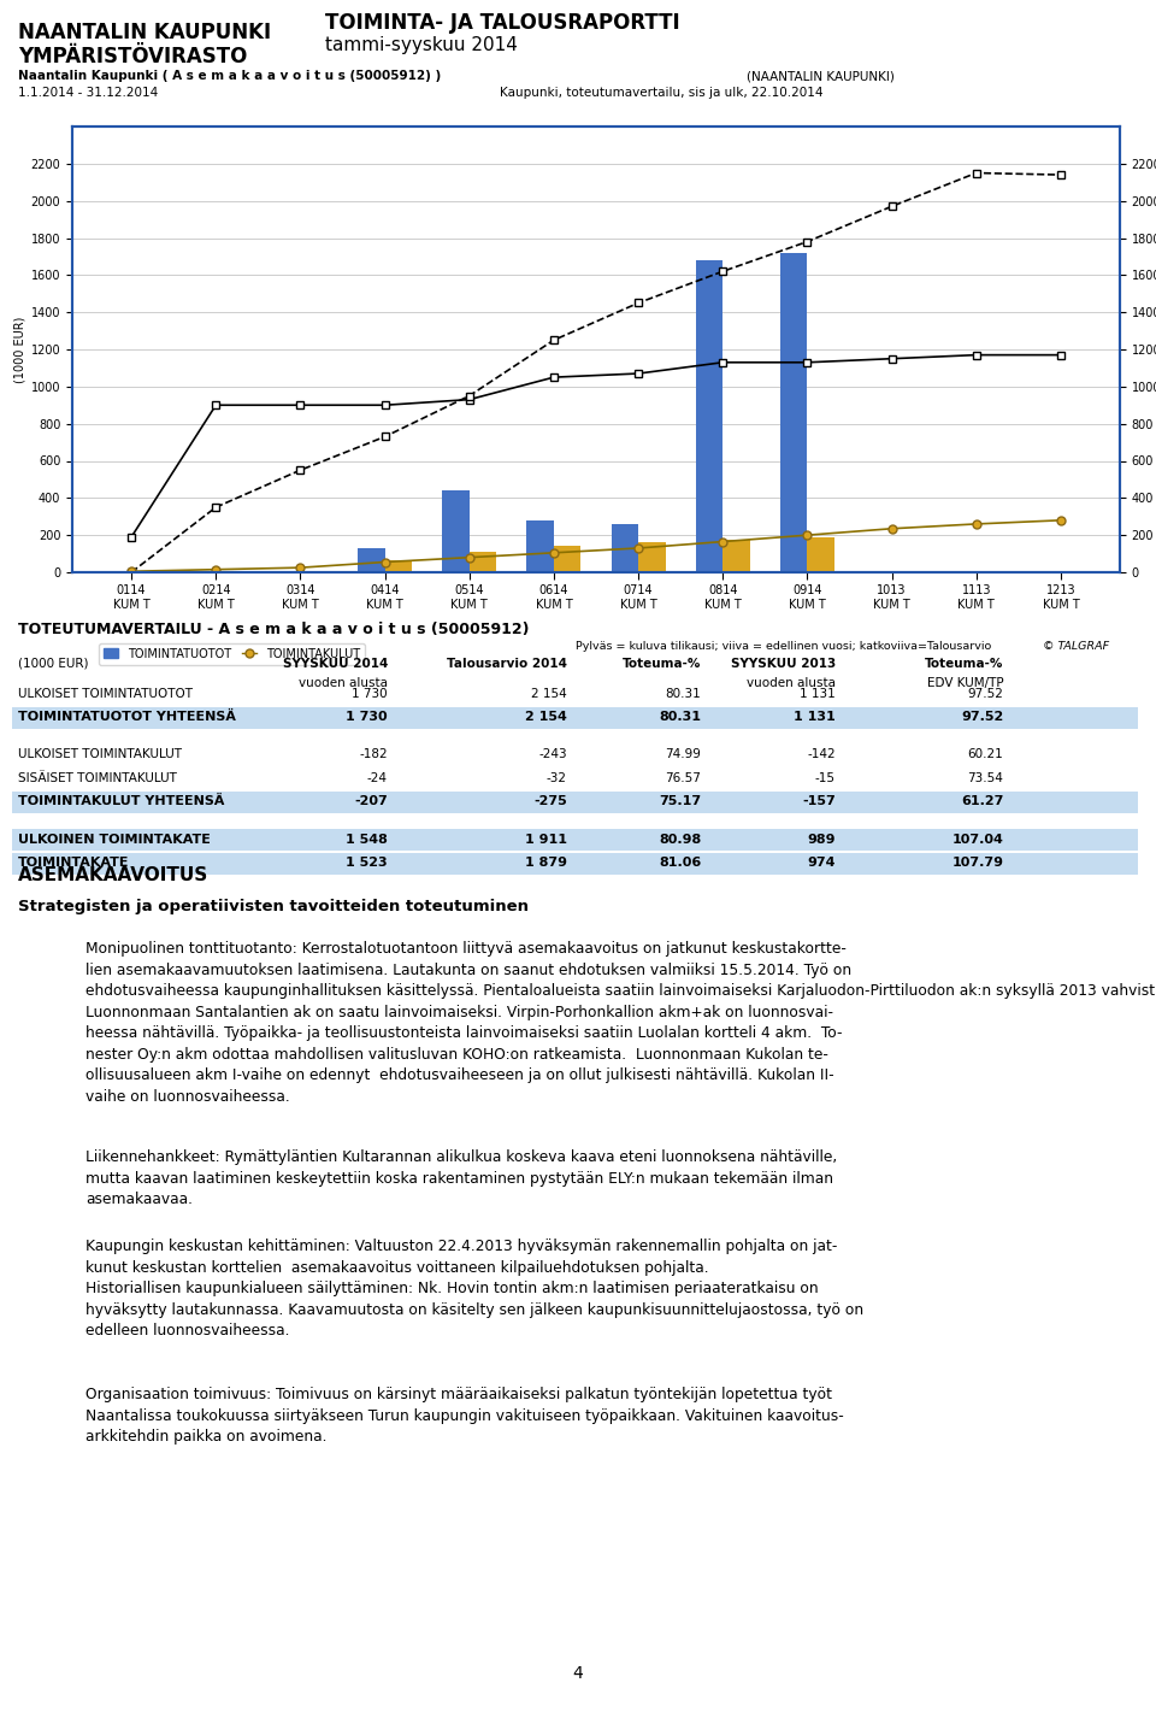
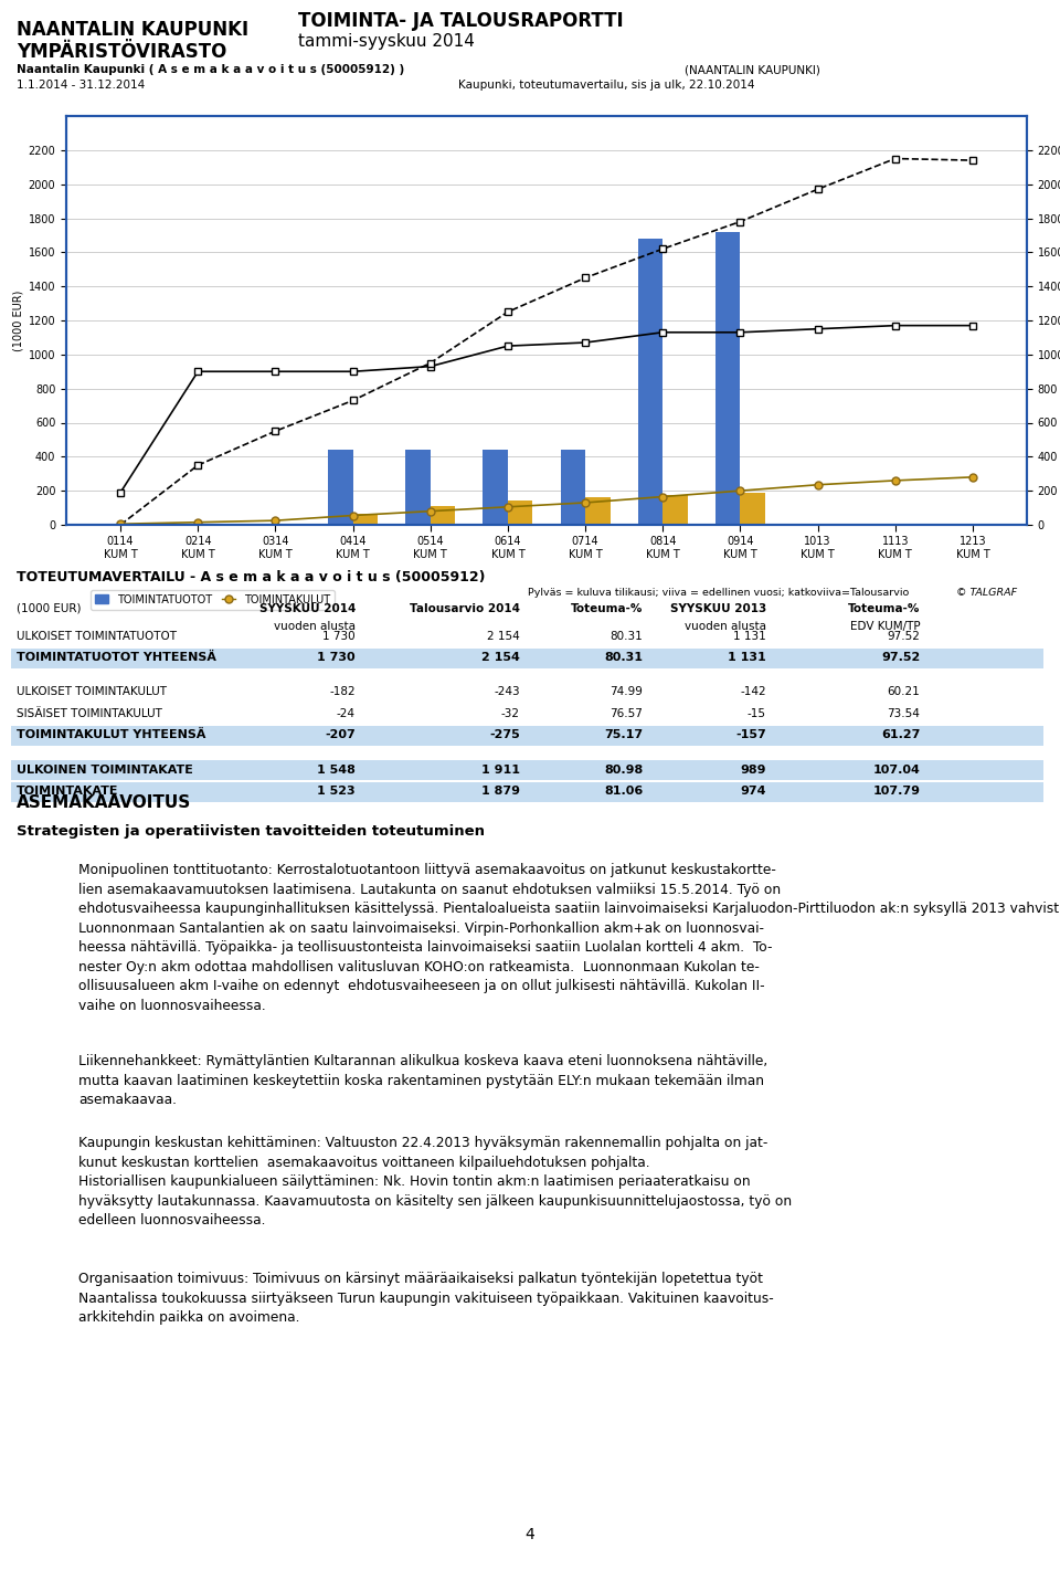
TOIMINTATUOTOT/0414 KUM T: 130 -> 440
TOIMINTATUOTOT/0614 KUM T: 280 -> 440
TOIMINTATUOTOT/0714 KUM T: 260 -> 440
